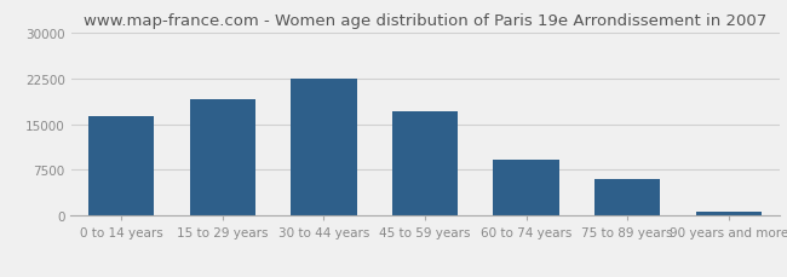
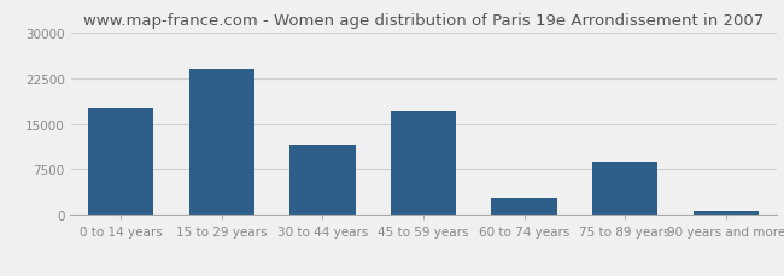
0 to 14 years: 16200 -> 17400
15 to 29 years: 19100 -> 24000
30 to 44 years: 22500 -> 11600
60 to 74 years: 9200 -> 2800
75 to 89 years: 6000 -> 8800
